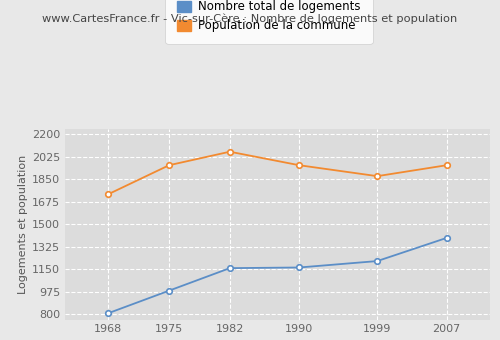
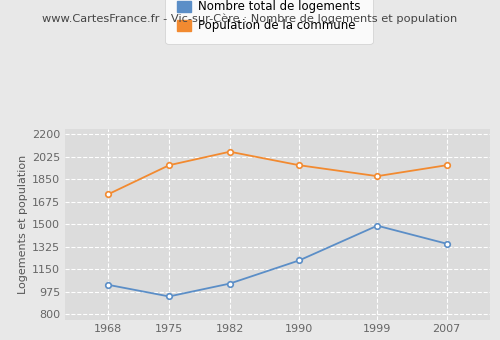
Nombre total de logements/1968: 810 -> 1030
Nombre total de logements/1975: 980 -> 940
Nombre total de logements/1982: 1160 -> 1040
Nombre total de logements/1990: 1160 -> 1220
Nombre total de logements/1999: 1220 -> 1490
Nombre total de logements/2007: 1400 -> 1350
